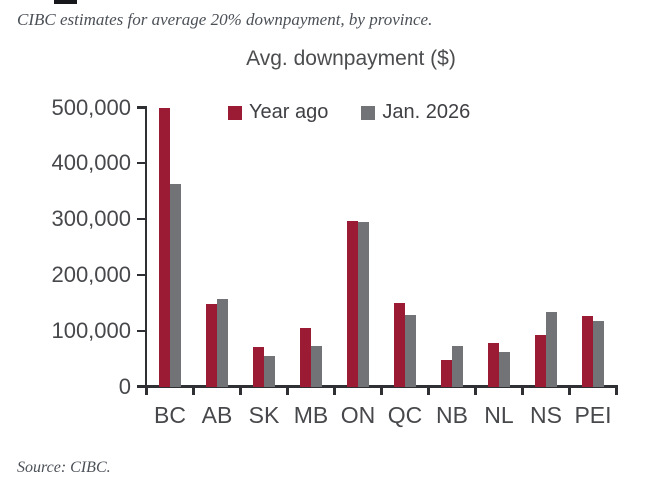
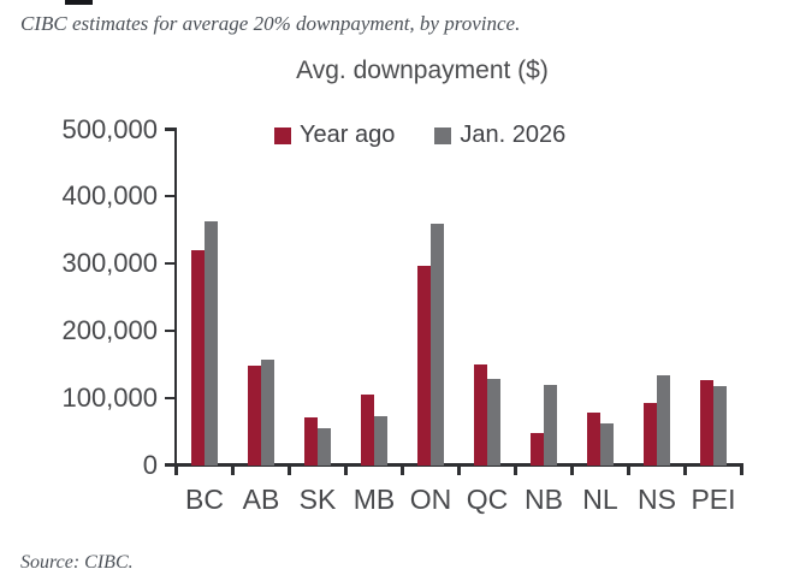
Year ago/BC: 500000 -> 320000
Jan. 2026/ON: 300000 -> 360000
Jan. 2026/NB: 70000 -> 120000
